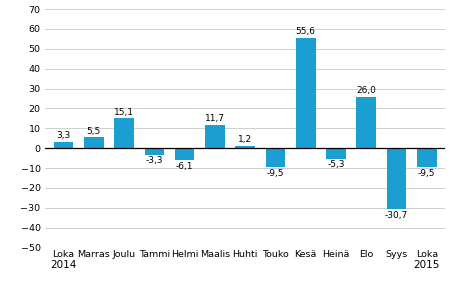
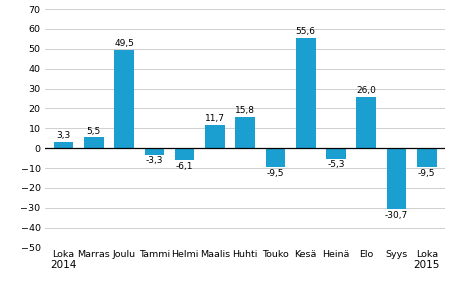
Joulu: 15,1 -> 49,5
Huhti: 1,2 -> 15,8
